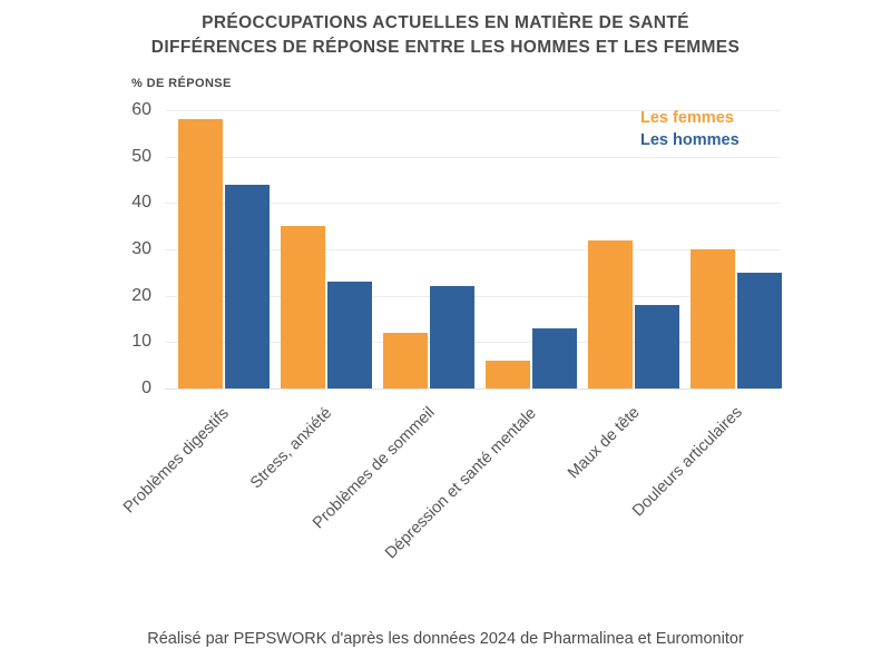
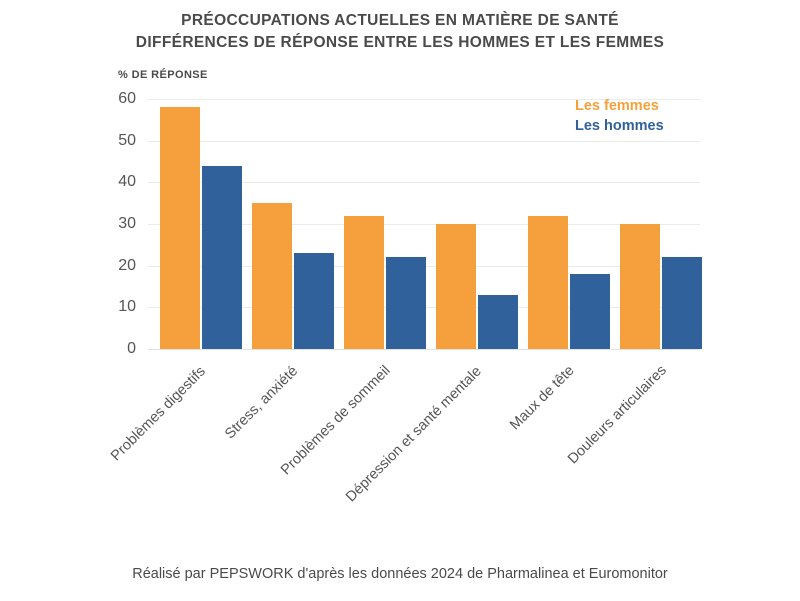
Les femmes/Problèmes de sommeil: 12 -> 32
Les femmes/Dépression et santé mentale: 6 -> 30
Les hommes/Douleurs articulaires: 25 -> 22
